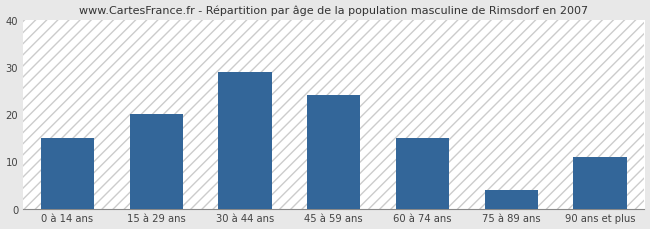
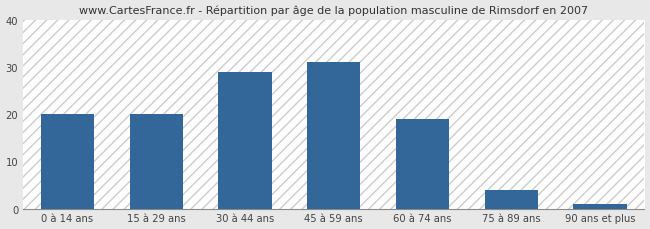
0 à 14 ans: 15 -> 20
45 à 59 ans: 24 -> 31
60 à 74 ans: 15 -> 19
90 ans et plus: 11 -> 1
